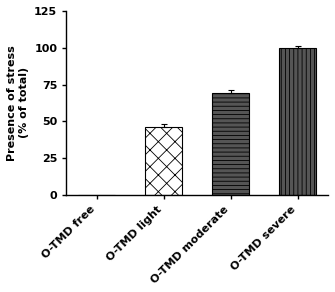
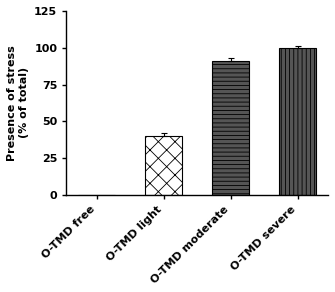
O-TMD light: 46 -> 40
O-TMD moderate: 69 -> 91
